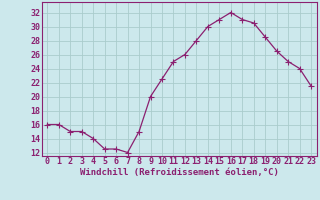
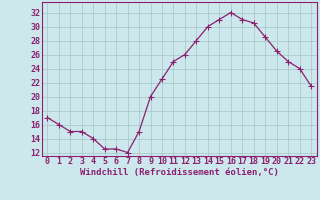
0: 16.0 -> 17.0
